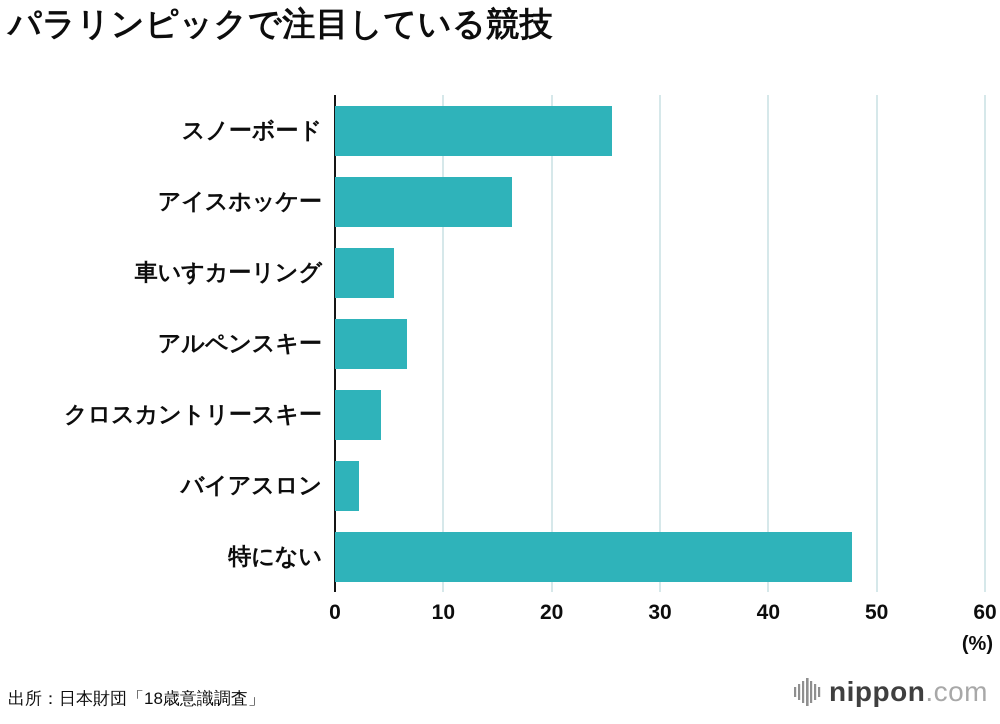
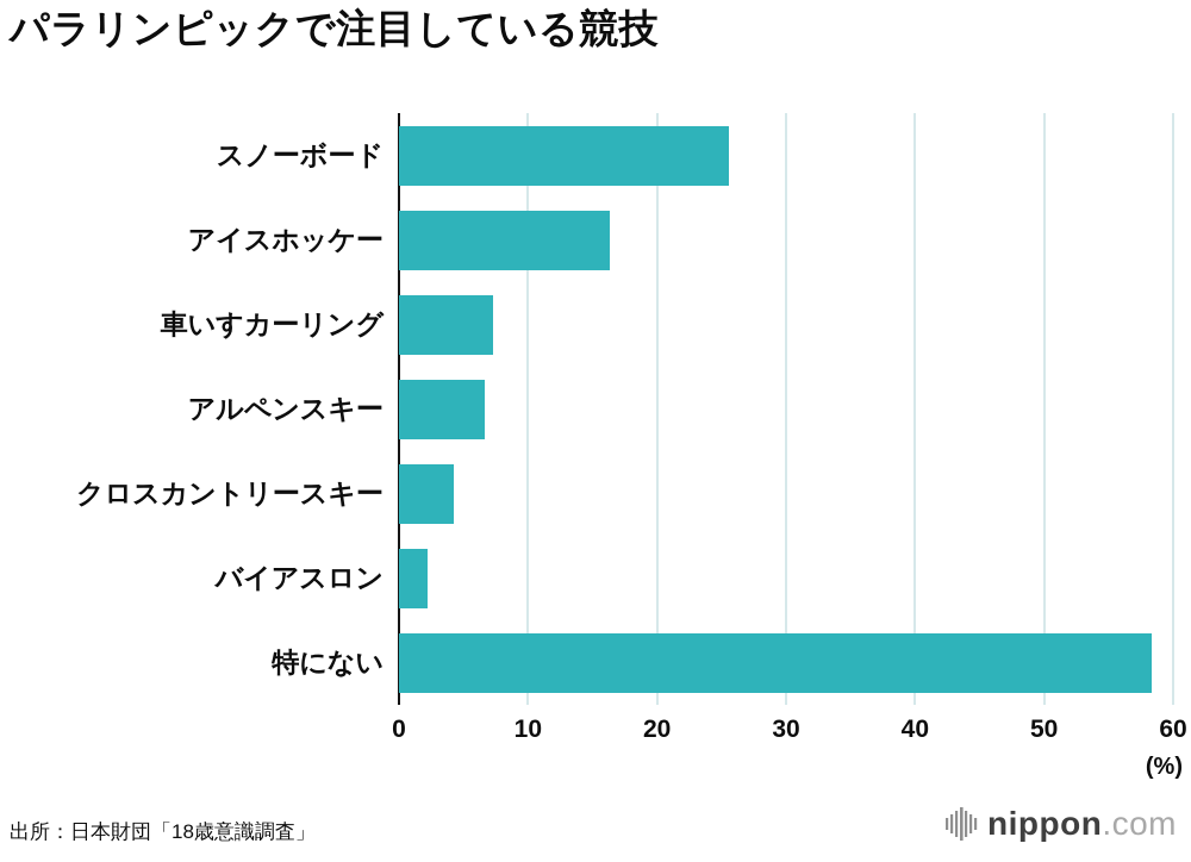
車いすカーリング: 5.4 -> 7.3
特にない: 47.7 -> 58.3
